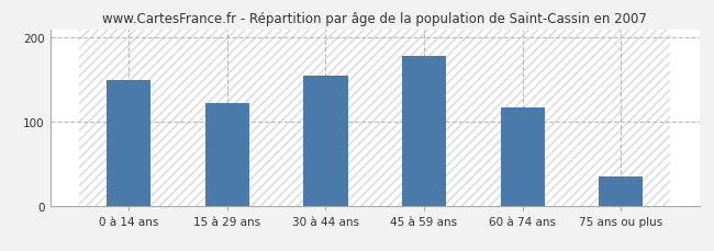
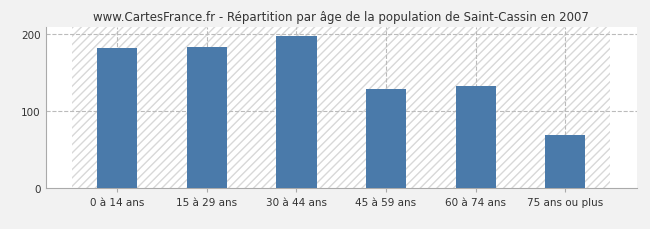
0 à 14 ans: 150 -> 182
15 à 29 ans: 122 -> 184
30 à 44 ans: 155 -> 198
45 à 59 ans: 178 -> 128
60 à 74 ans: 117 -> 132
75 ans ou plus: 35 -> 68
